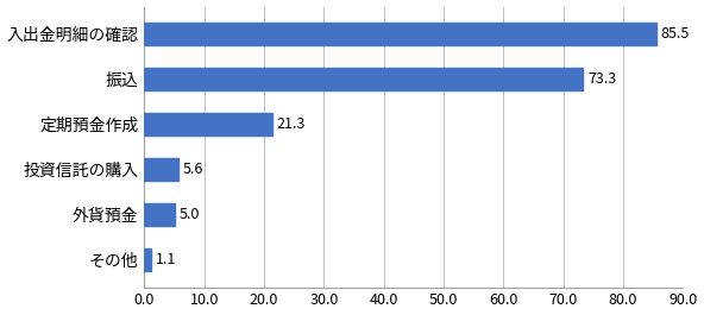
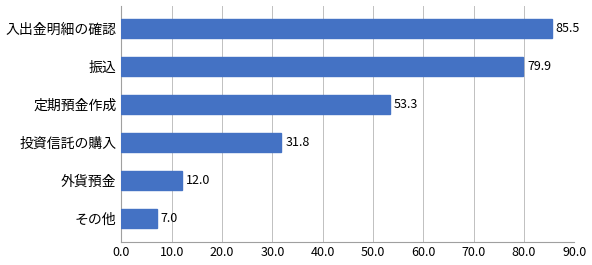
振込: 73.3 -> 79.9
定期預金作成: 21.3 -> 53.3
投資信託の購入: 5.6 -> 31.8
外貨預金: 5.0 -> 12.0
その他: 1.1 -> 7.0
